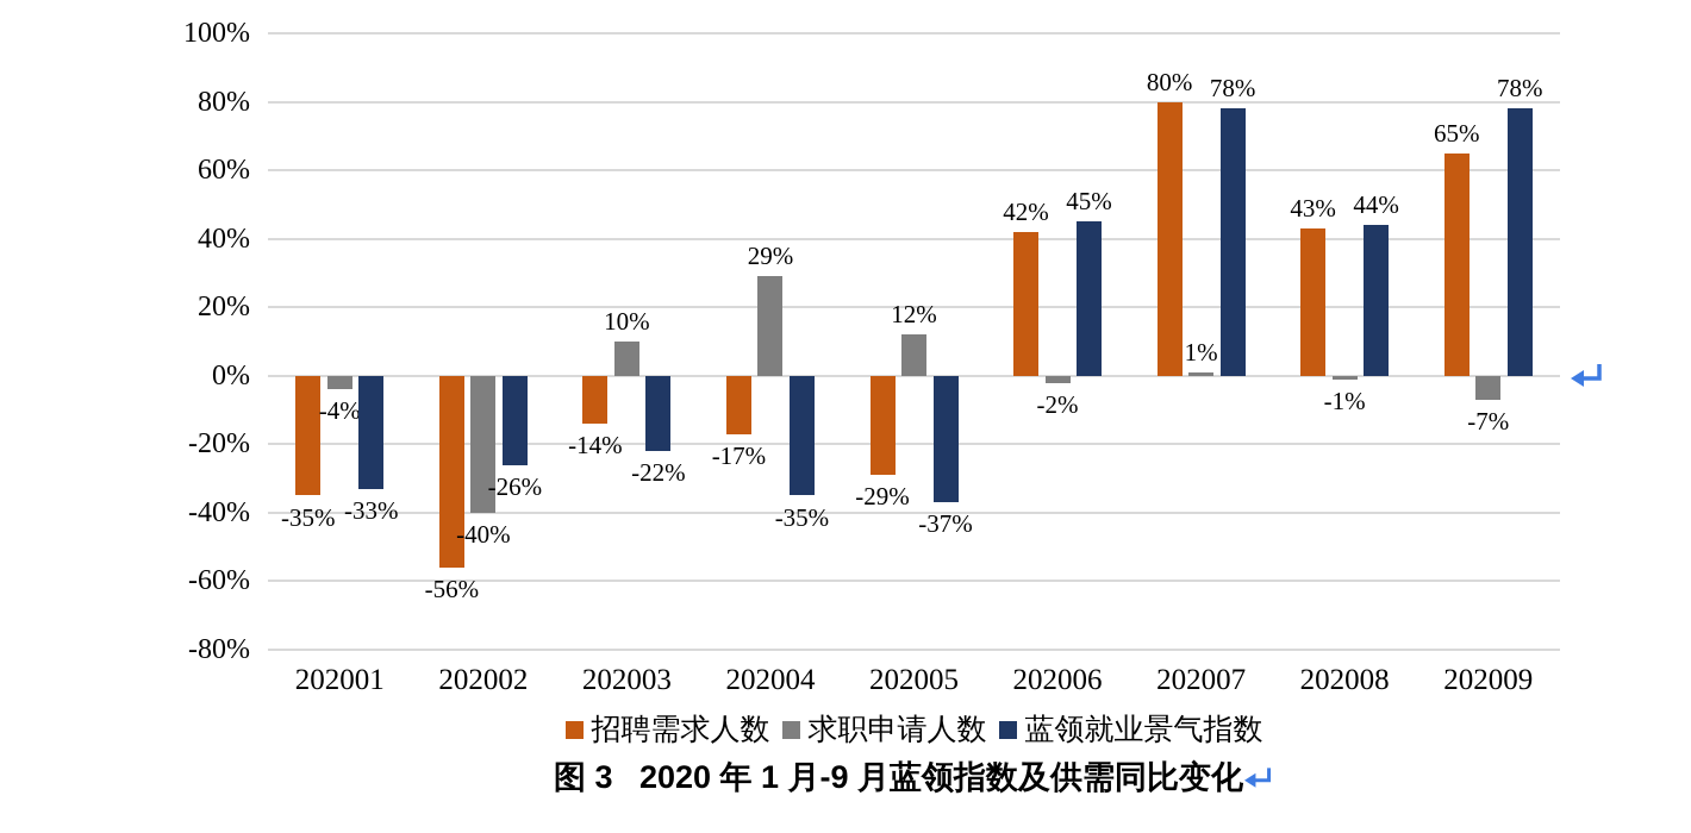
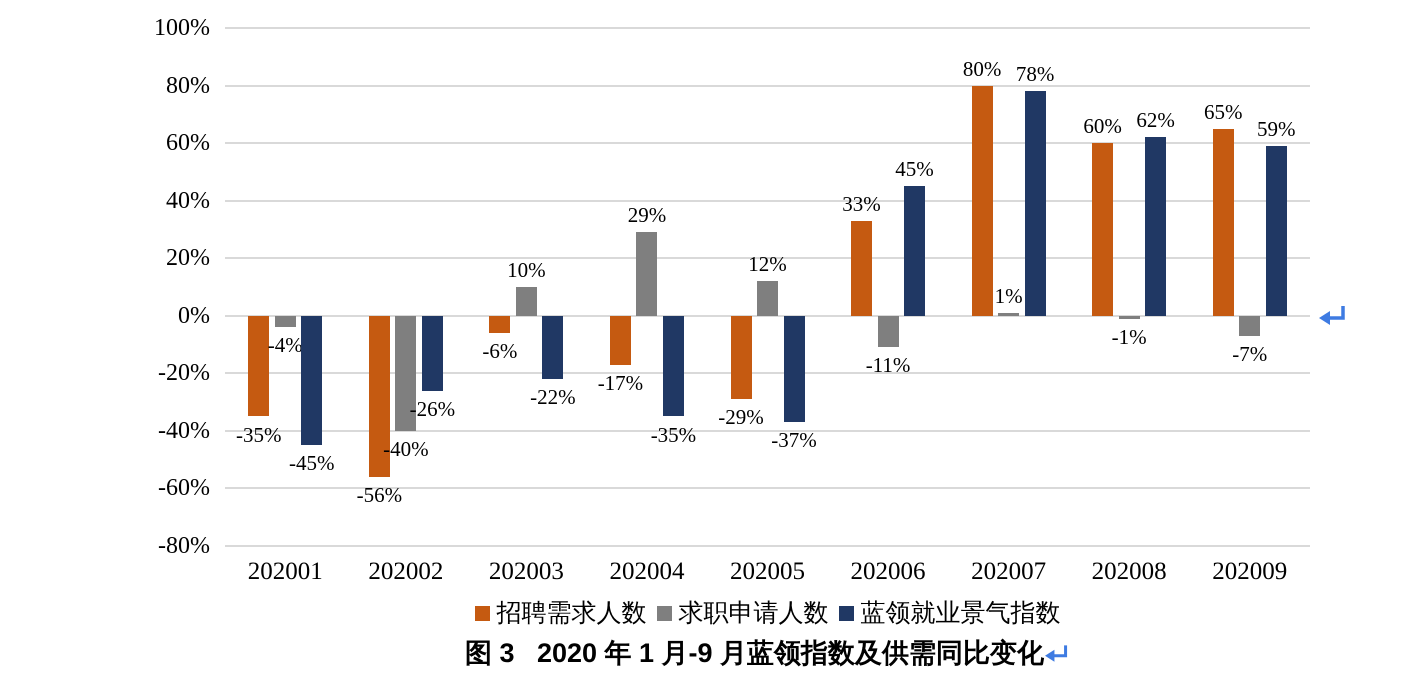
蓝领就业景气指数/202001: -33% -> -45%
招聘需求人数/202003: -14% -> -6%
招聘需求人数/202006: 42% -> 33%
求职申请人数/202006: -2% -> -11%
招聘需求人数/202008: 43% -> 60%
蓝领就业景气指数/202008: 44% -> 62%
蓝领就业景气指数/202009: 78% -> 59%
